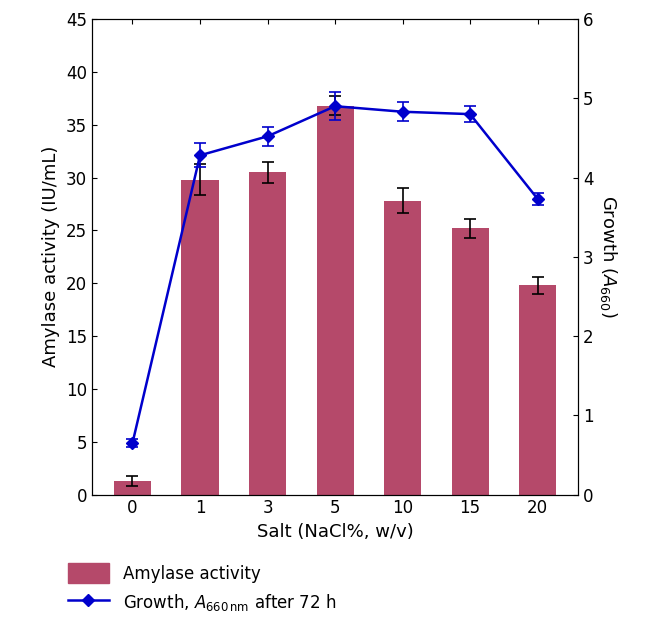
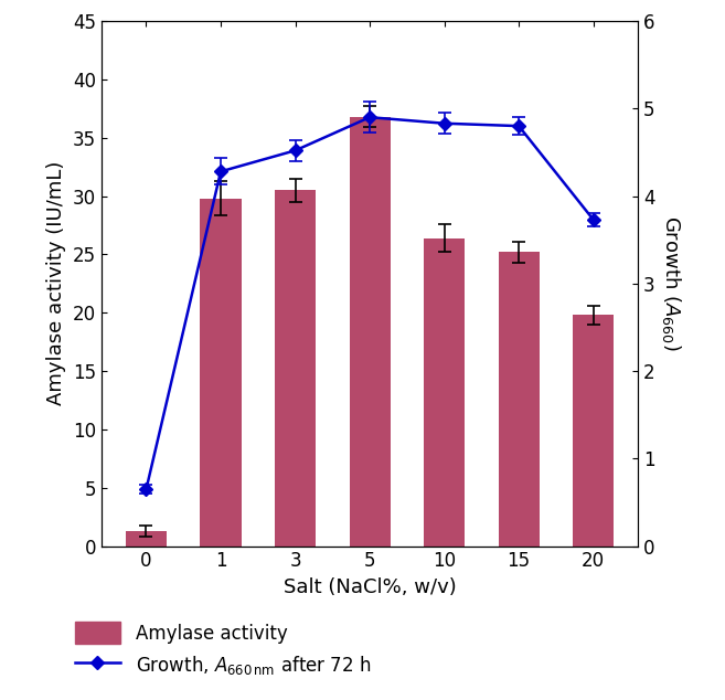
Amylase activity/10: 27.8 -> 26.4
